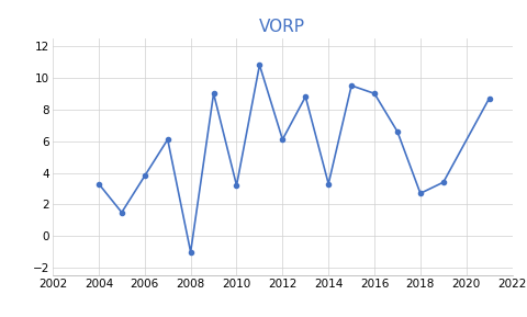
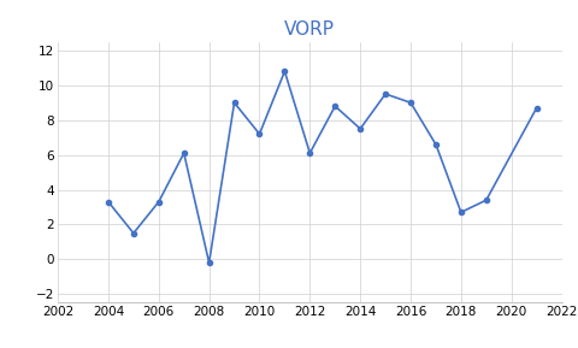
2006: 3.8 -> 3.3
2008: -1.0 -> -0.2
2010: 3.2 -> 7.2
2014: 3.3 -> 7.5
